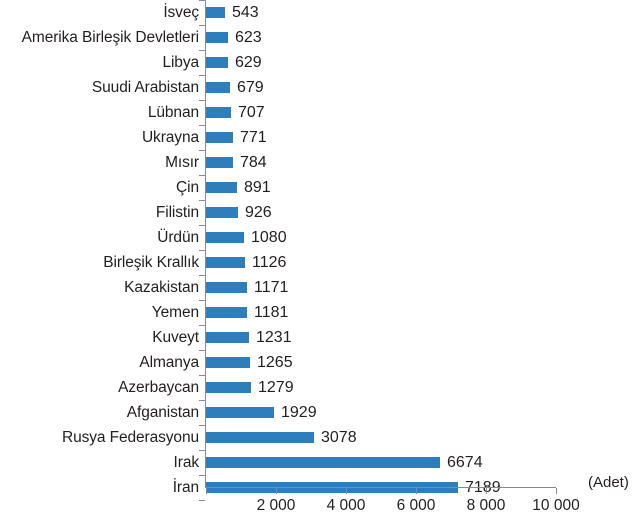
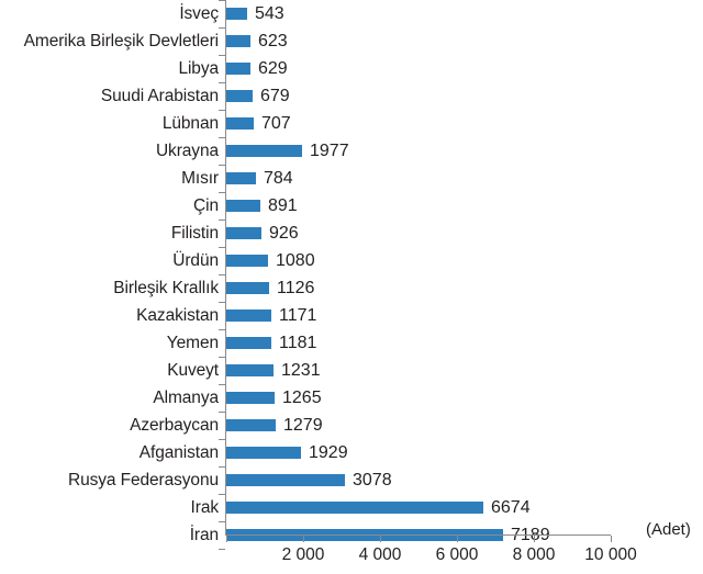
Ukrayna: 771 -> 1977
